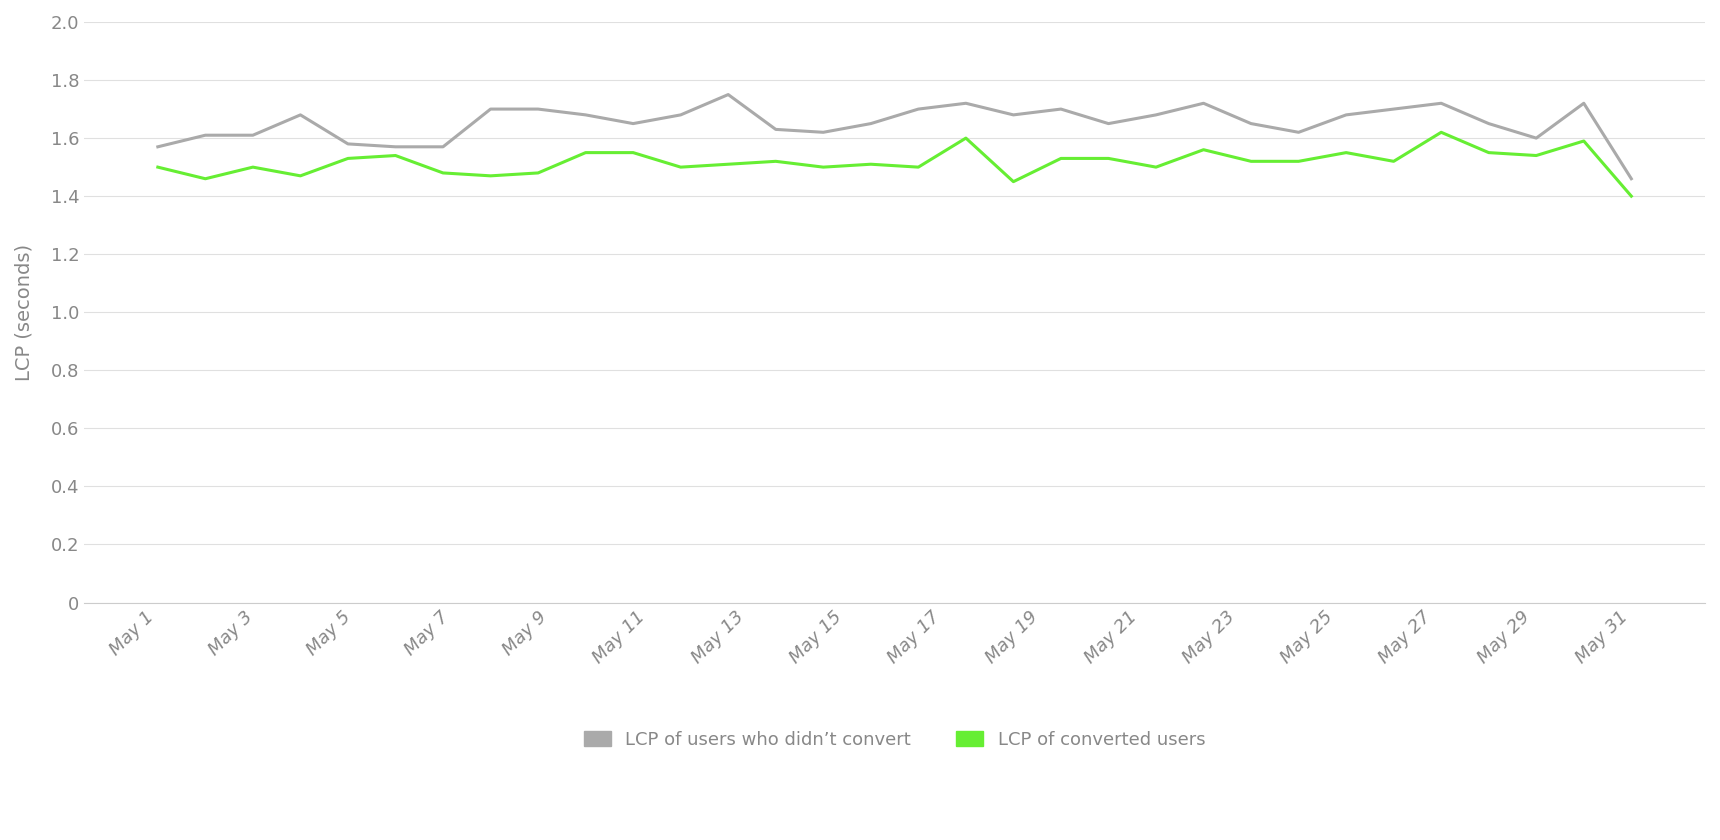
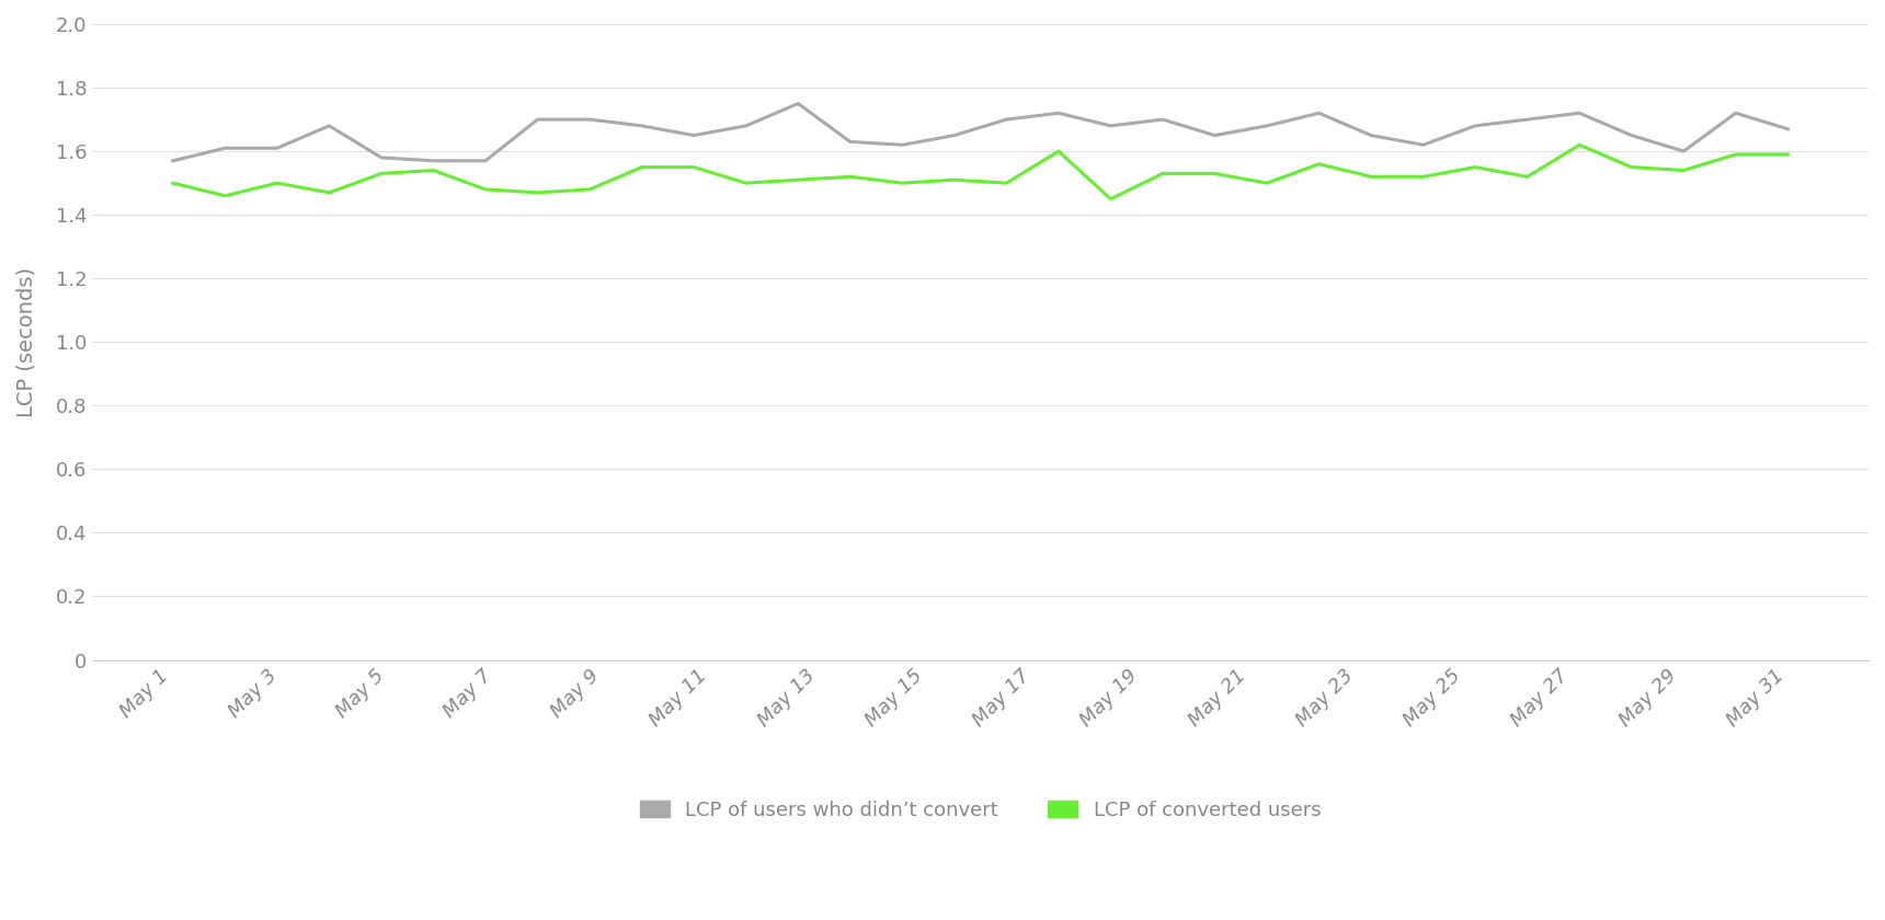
LCP of users who didn’t convert/May 31: 1.46 -> 1.67
LCP of converted users/May 31: 1.40 -> 1.59
